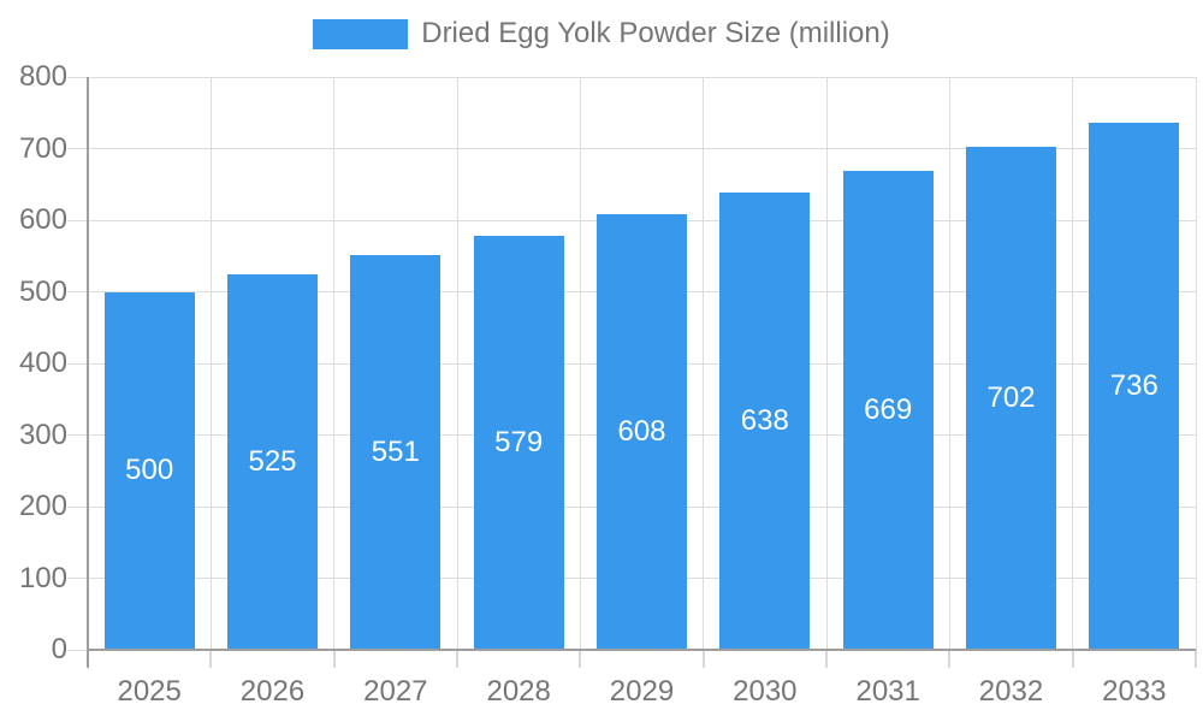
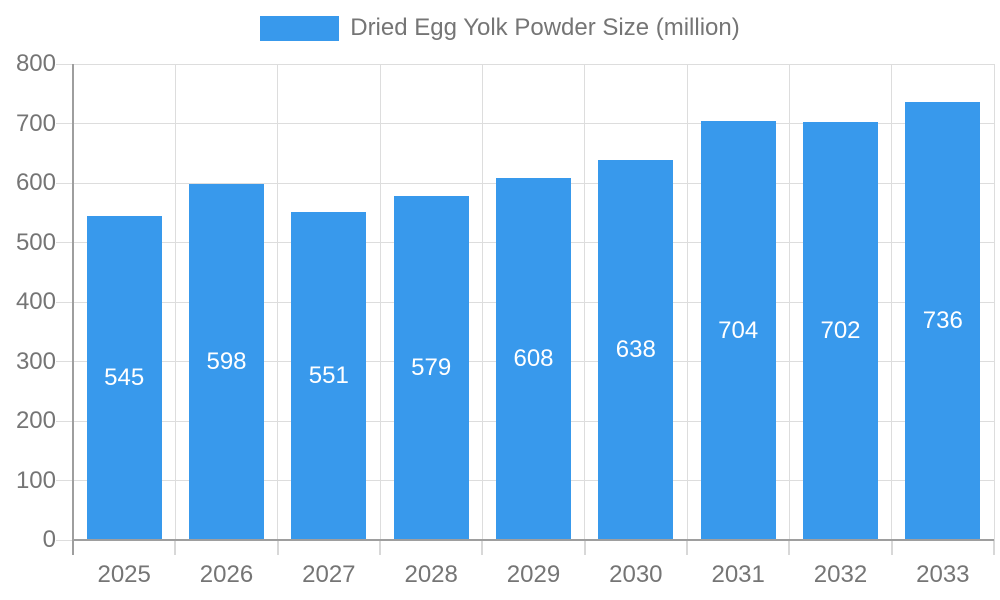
2025: 500 -> 545
2026: 525 -> 598
2031: 669 -> 704
